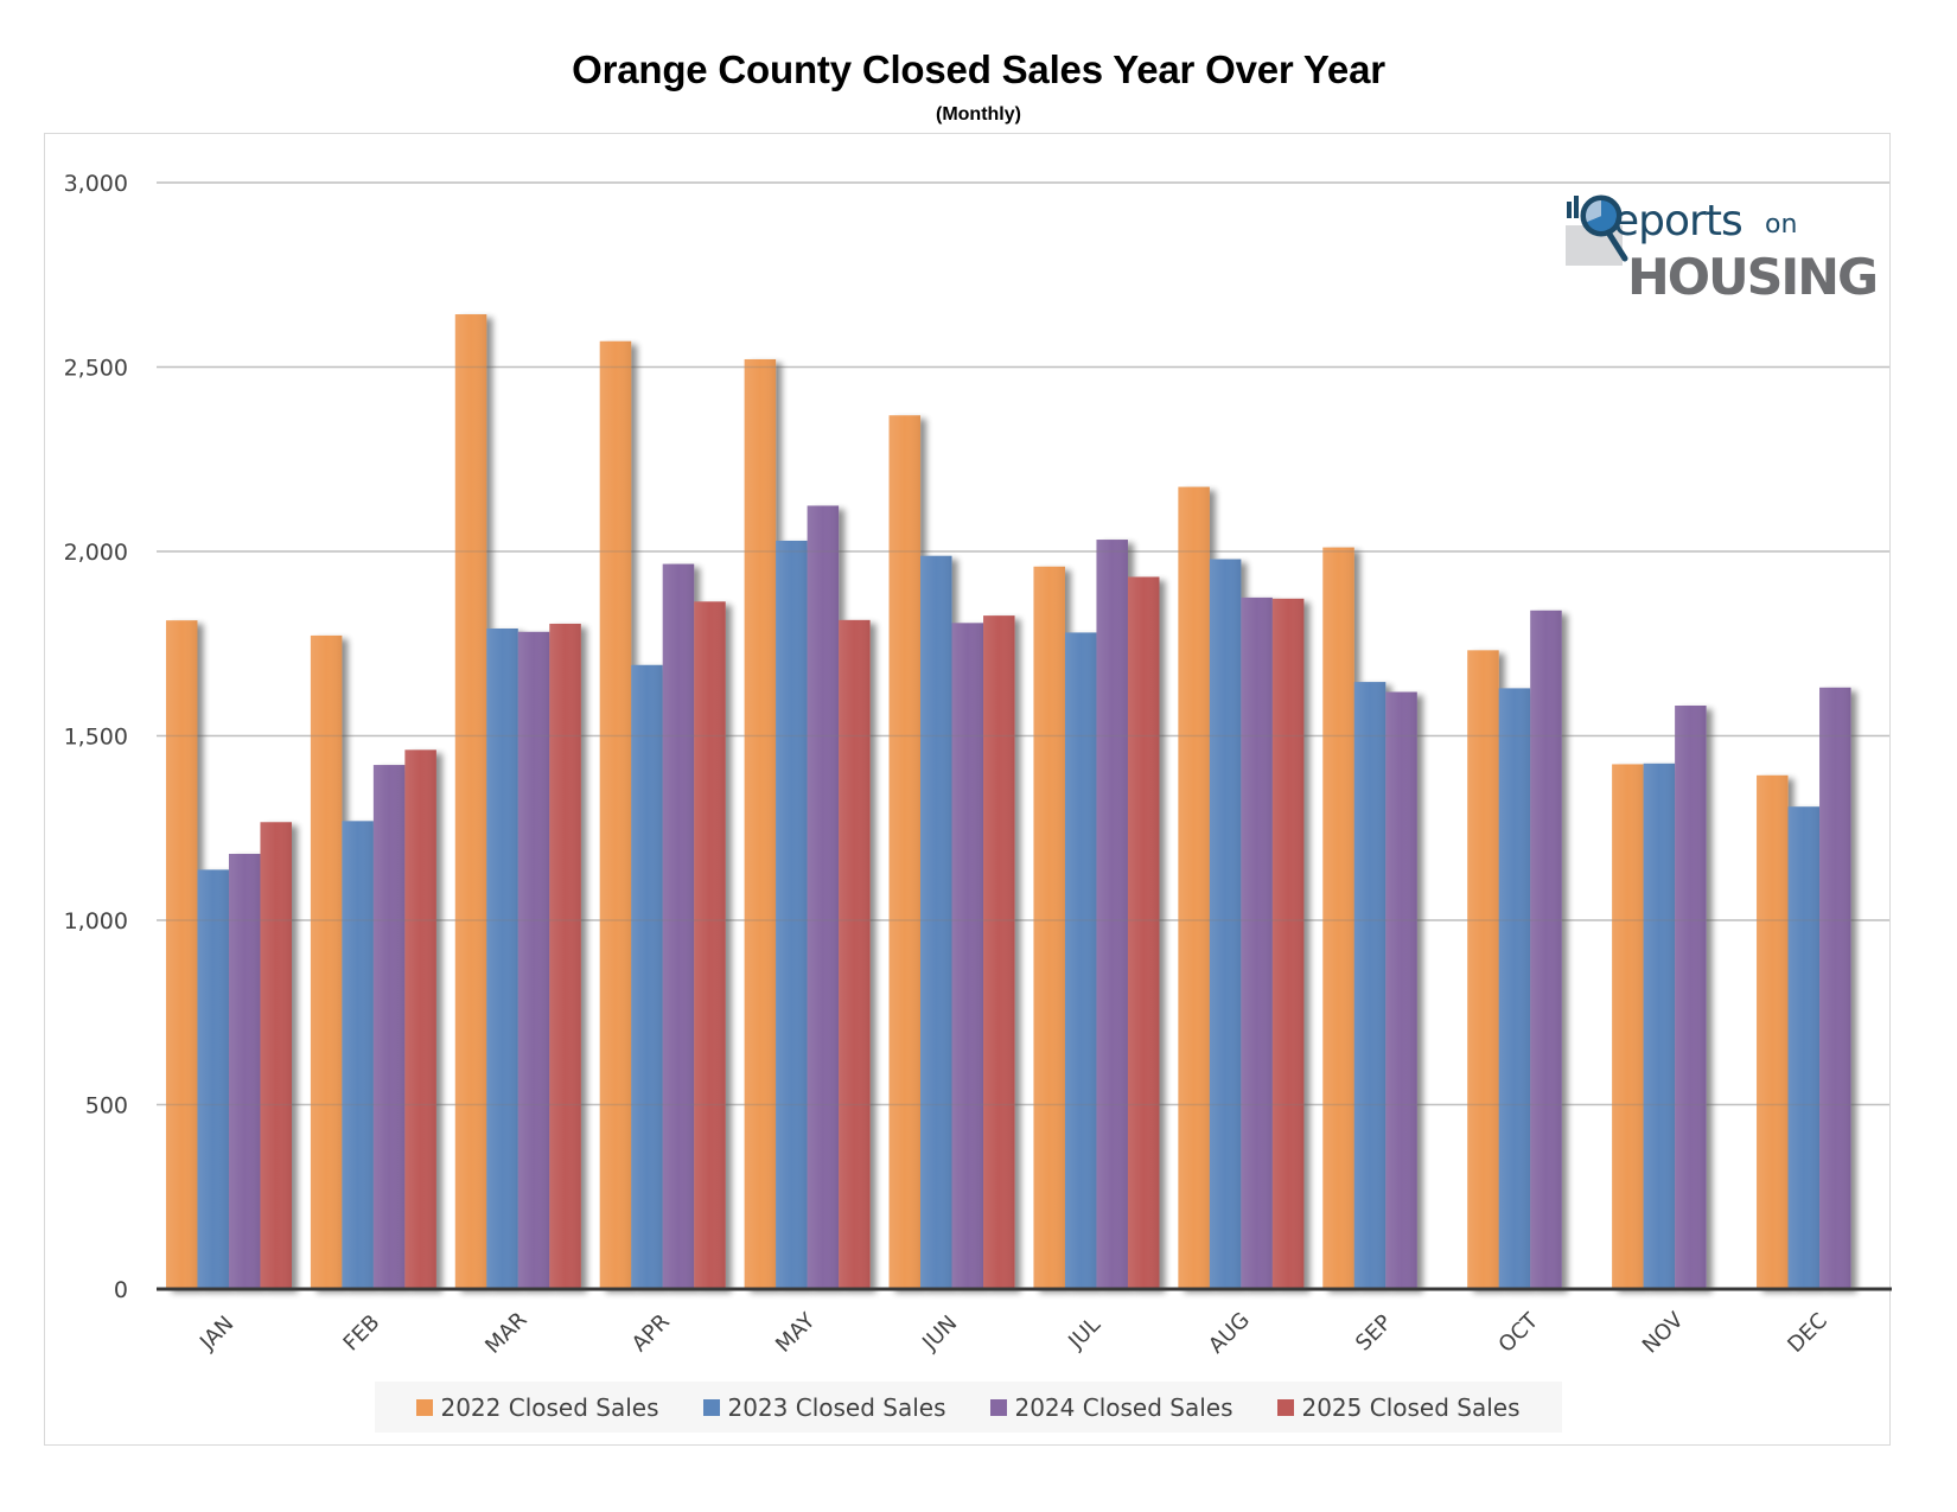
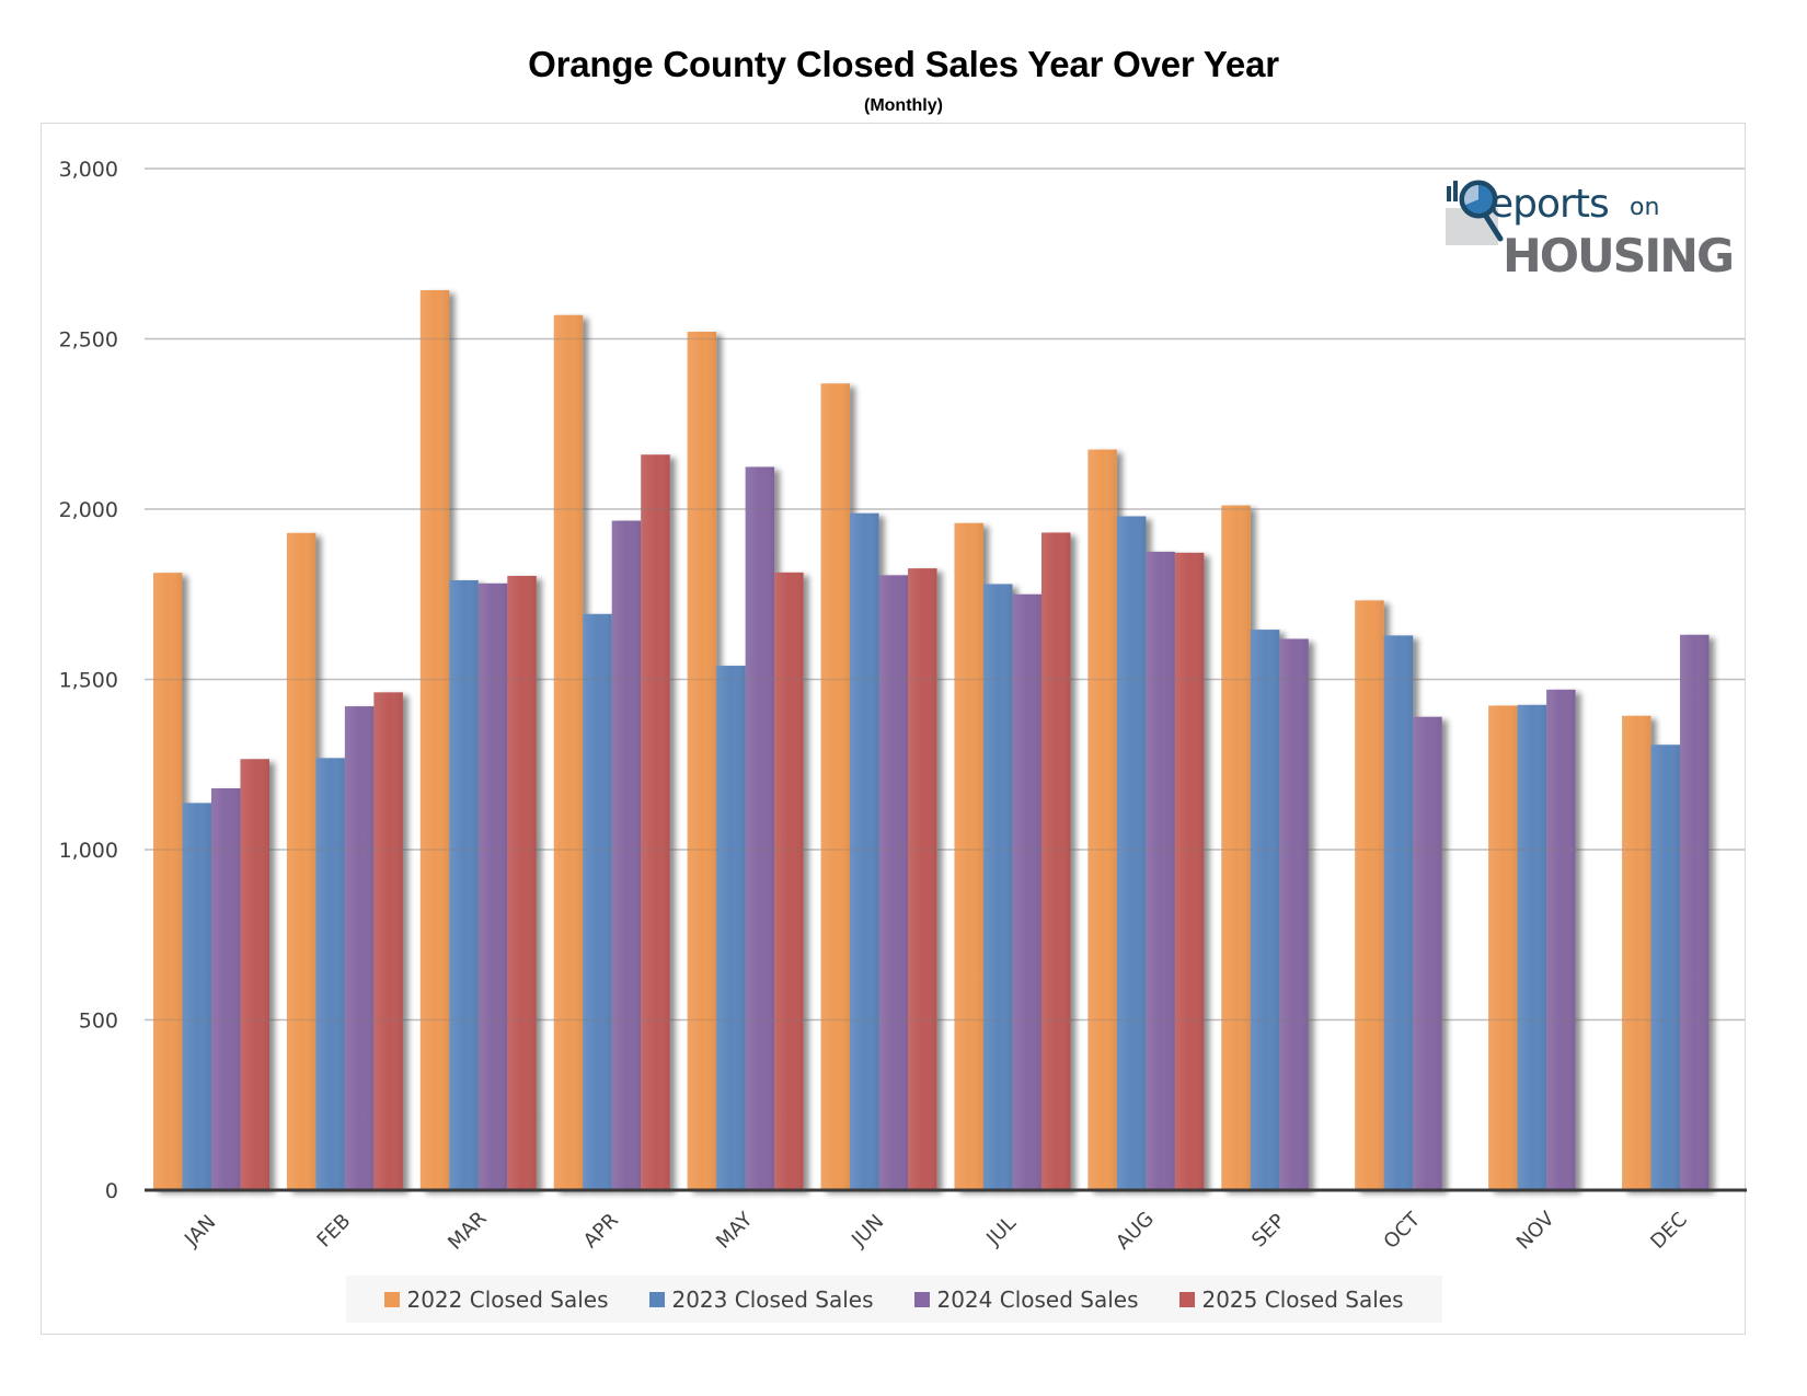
2022 Closed Sales/FEB: 1770 -> 1930
2025 Closed Sales/APR: 1860 -> 2160
2023 Closed Sales/MAY: 2030 -> 1540
2024 Closed Sales/JUL: 2030 -> 1750
2024 Closed Sales/OCT: 1840 -> 1390
2024 Closed Sales/NOV: 1580 -> 1470
